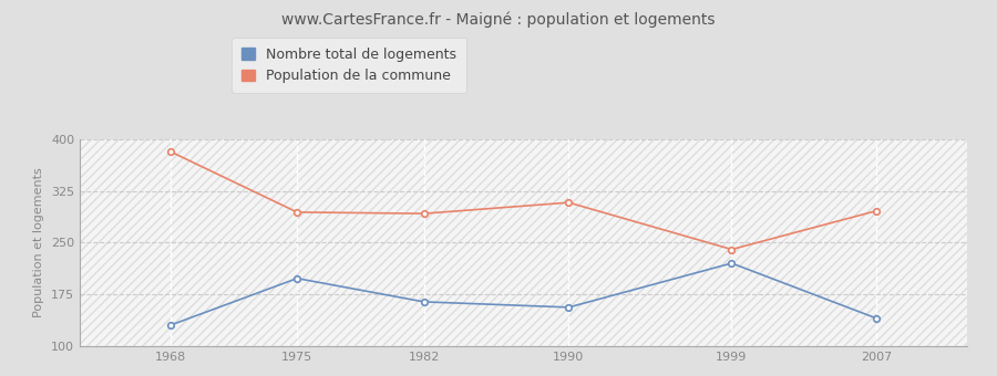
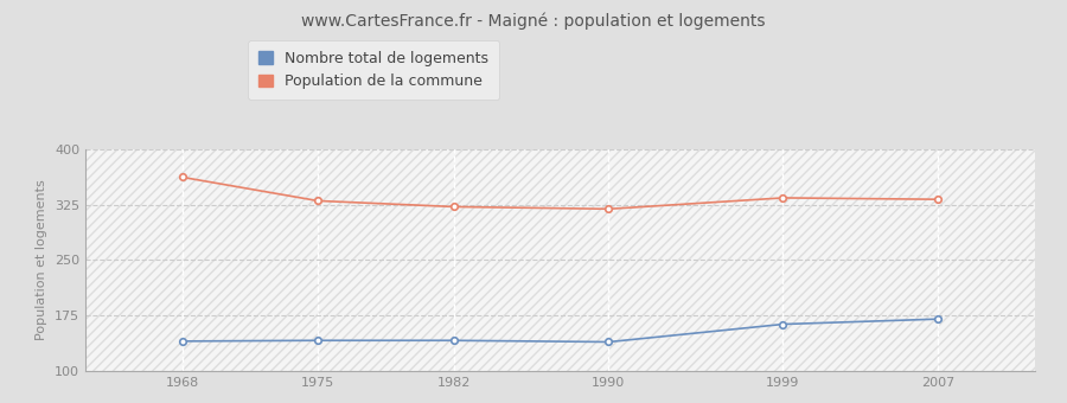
Nombre total de logements/1968: 130 -> 140
Population de la commune/1968: 382 -> 362
Nombre total de logements/1975: 198 -> 141
Population de la commune/1975: 294 -> 330
Nombre total de logements/1982: 164 -> 141
Population de la commune/1982: 292 -> 322
Nombre total de logements/1990: 156 -> 139
Population de la commune/1990: 308 -> 319
Nombre total de logements/1999: 220 -> 163
Population de la commune/1999: 240 -> 334
Nombre total de logements/2007: 140 -> 170
Population de la commune/2007: 296 -> 332
